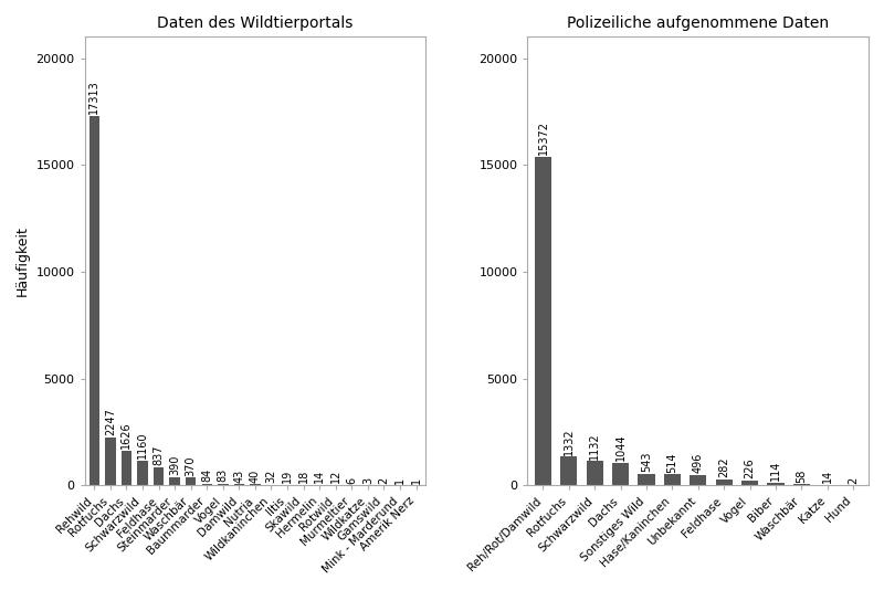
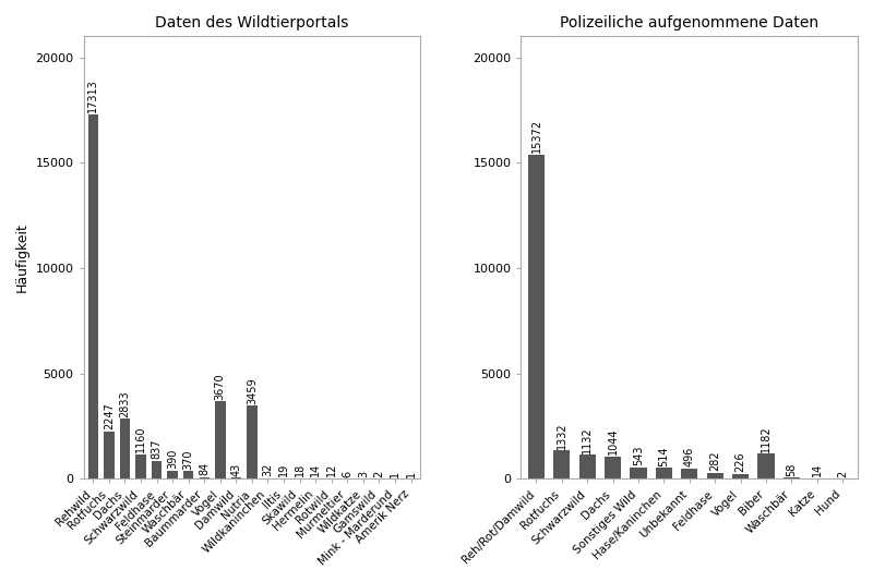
Daten des Wildtierportals/Dachs: 1626 -> 2833
Daten des Wildtierportals/Vogel: 83 -> 3670
Daten des Wildtierportals/Nutria: 40 -> 3459
Polizeiliche aufgenommene Daten/Biber: 114 -> 1182
